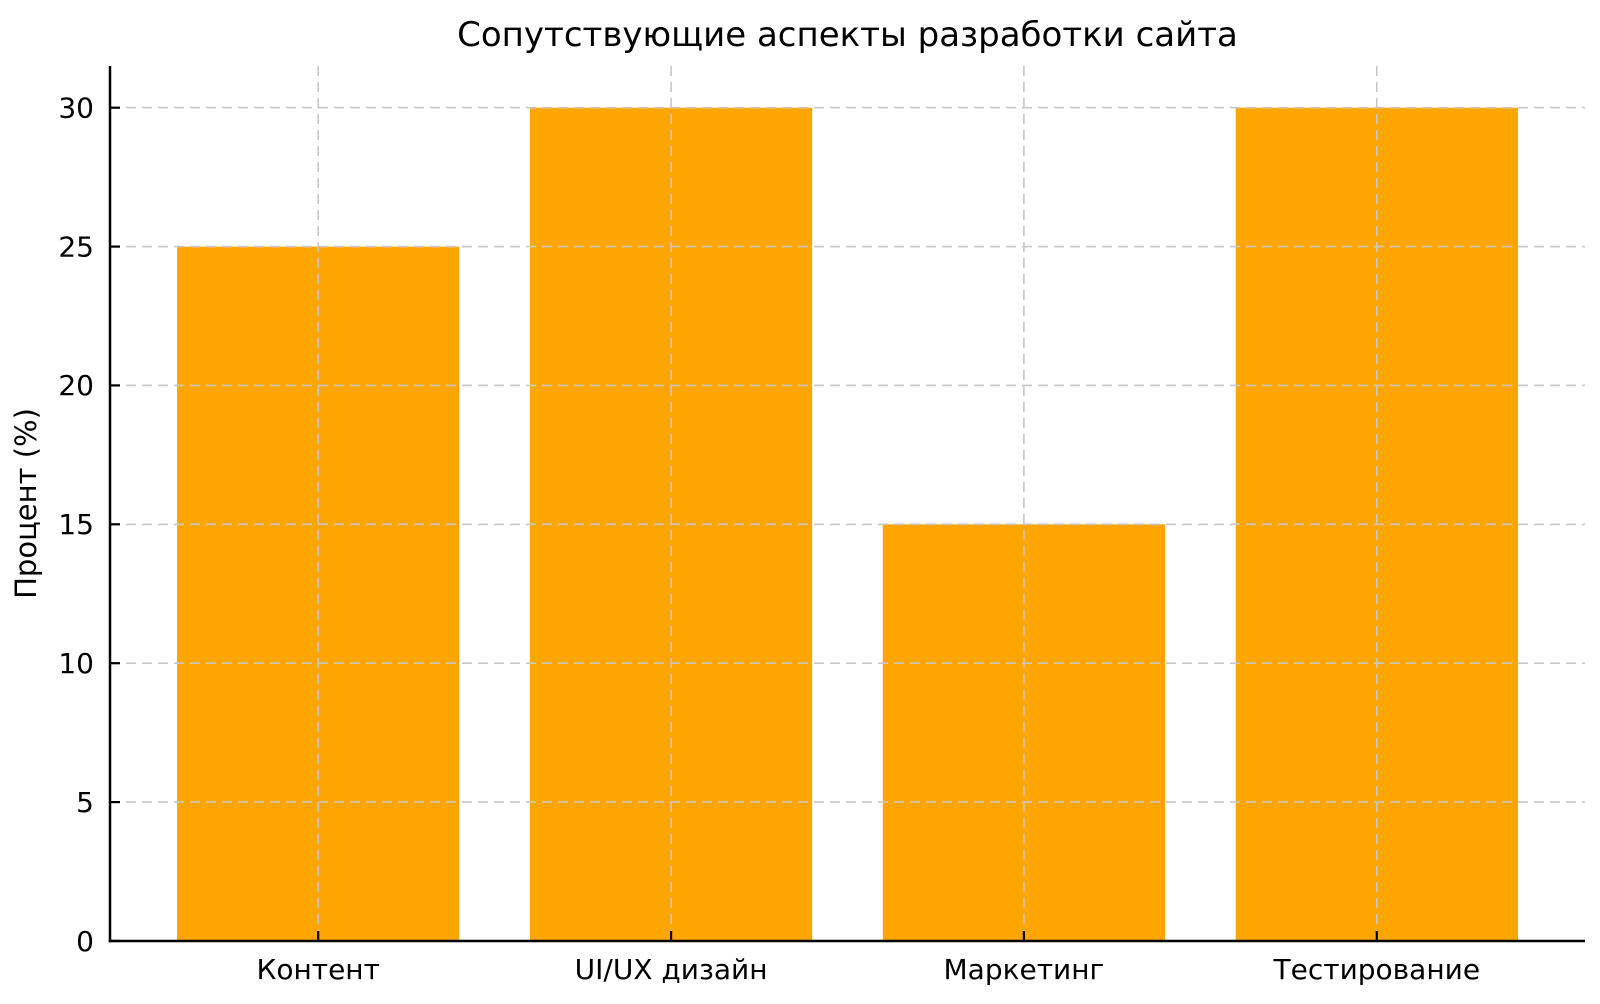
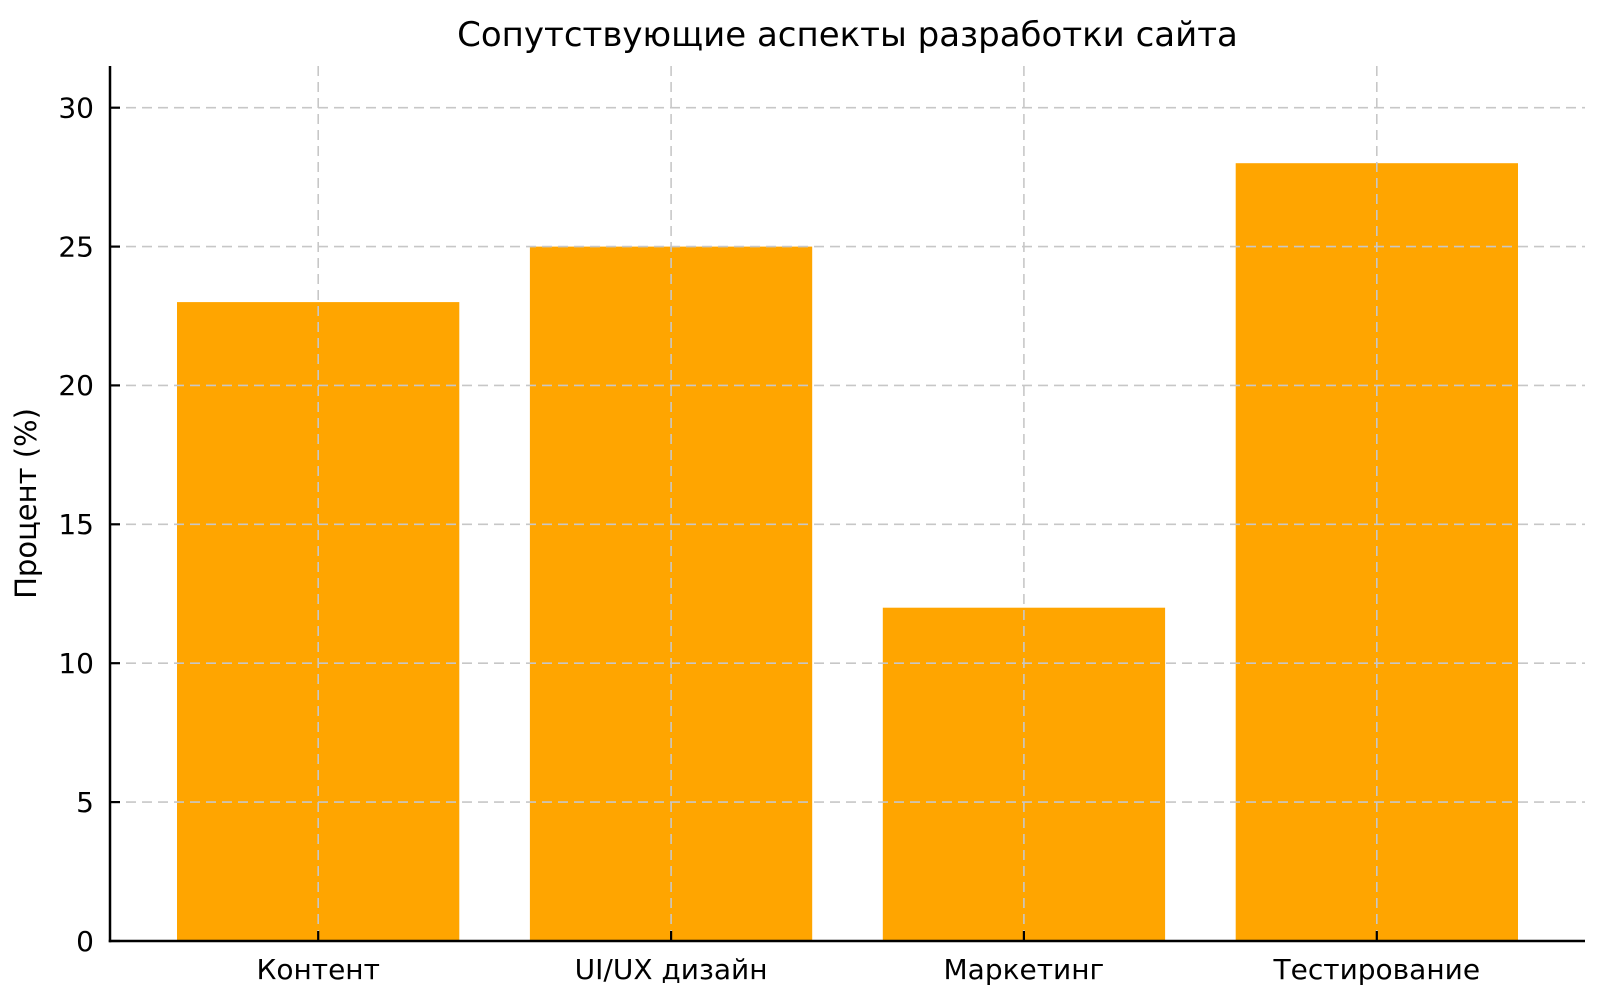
Контент: 25 -> 23
UI/UX дизайн: 30 -> 25
Маркетинг: 15 -> 12
Тестирование: 30 -> 28
